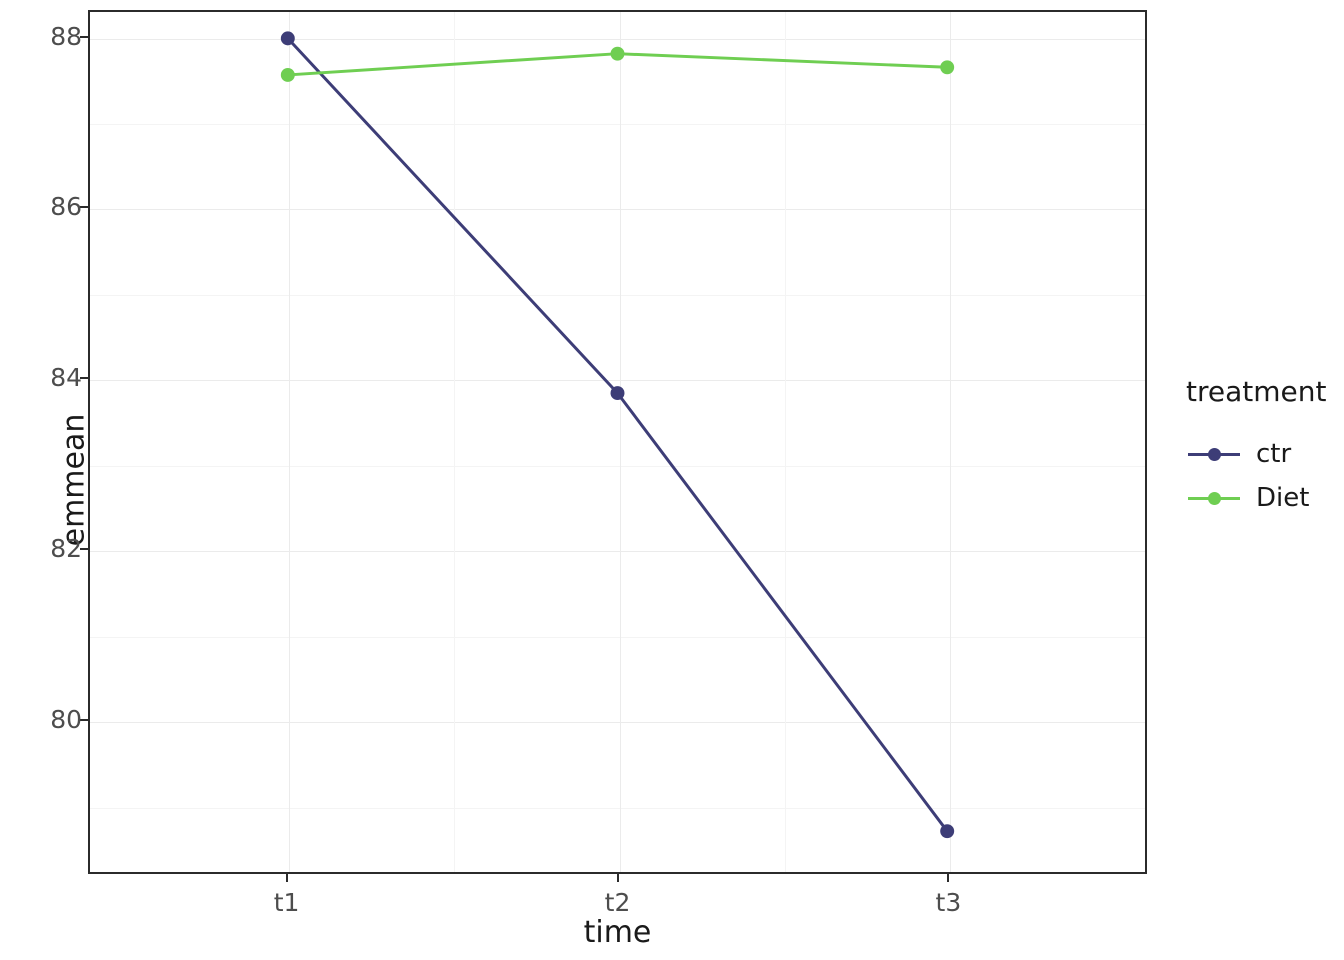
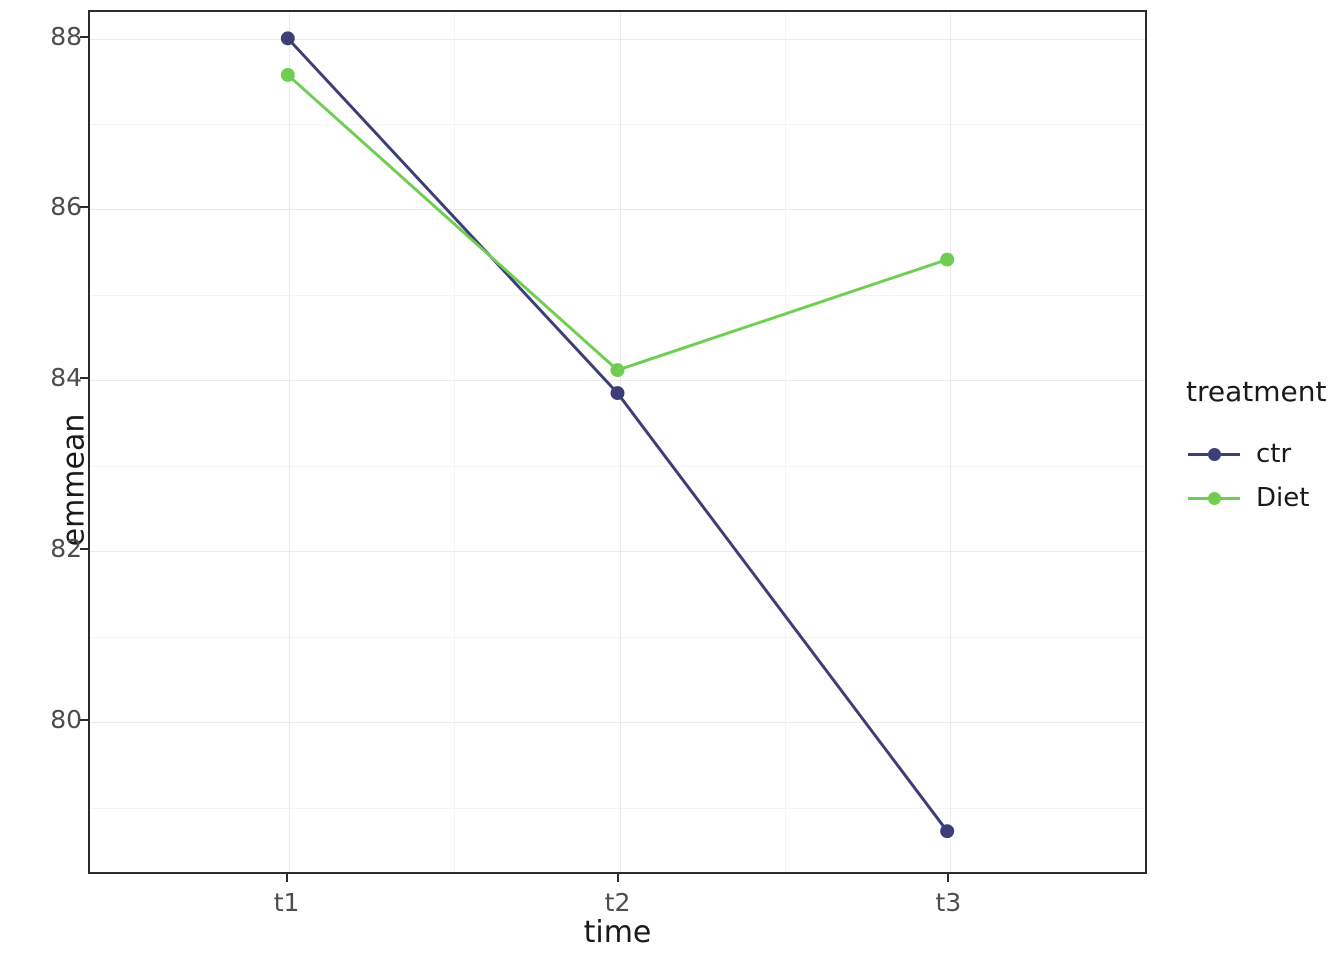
Diet/t2: 87.8 -> 84.1
Diet/t3: 87.7 -> 85.4
